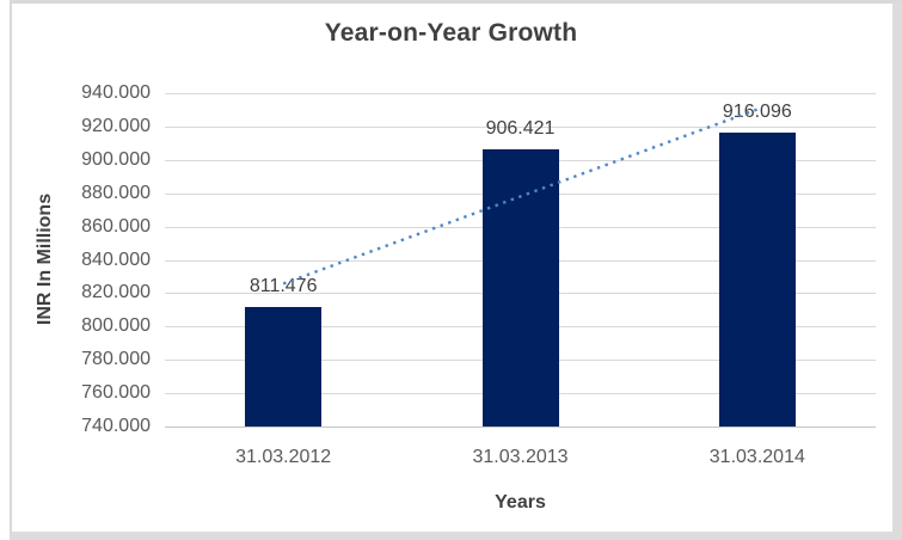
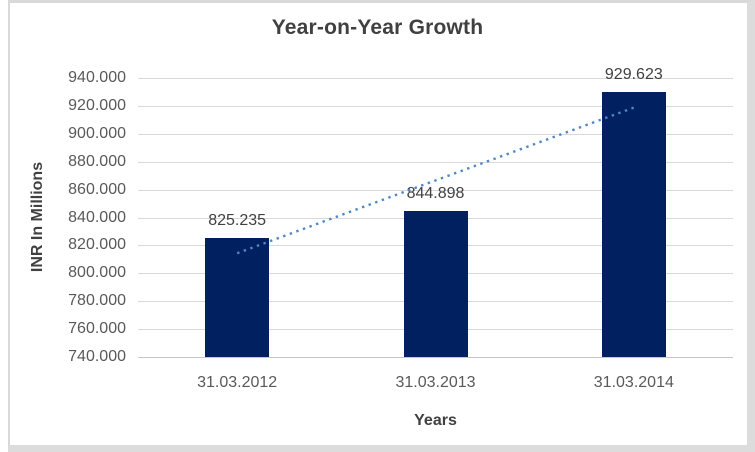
31.03.2012: 811.476 -> 825.235
31.03.2013: 906.421 -> 844.898
31.03.2014: 916.096 -> 929.623
